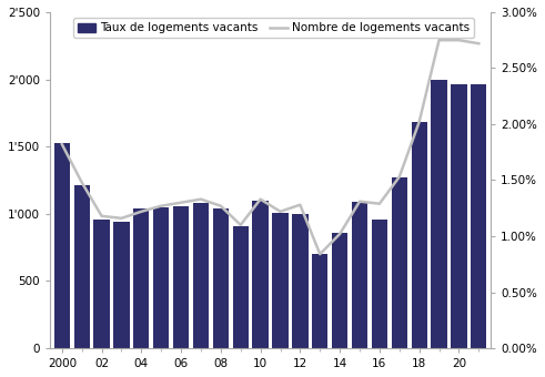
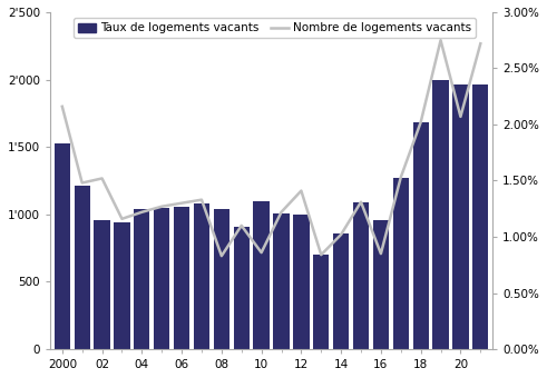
Nombre de logements vacants/2000: 1.82% -> 2.16%
Nombre de logements vacants/02: 1.18% -> 1.52%
Nombre de logements vacants/08: 1.27% -> 0.83%
Nombre de logements vacants/10: 1.33% -> 0.86%
Nombre de logements vacants/12: 1.28% -> 1.41%
Nombre de logements vacants/16: 1.29% -> 0.85%
Nombre de logements vacants/20: 2.75% -> 2.07%
